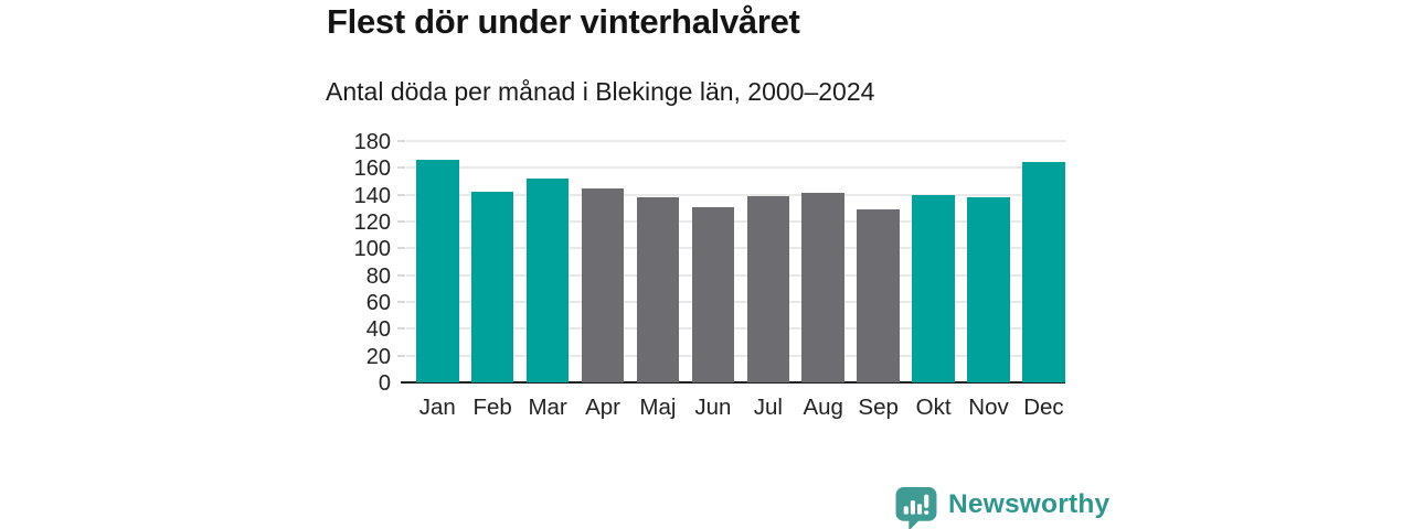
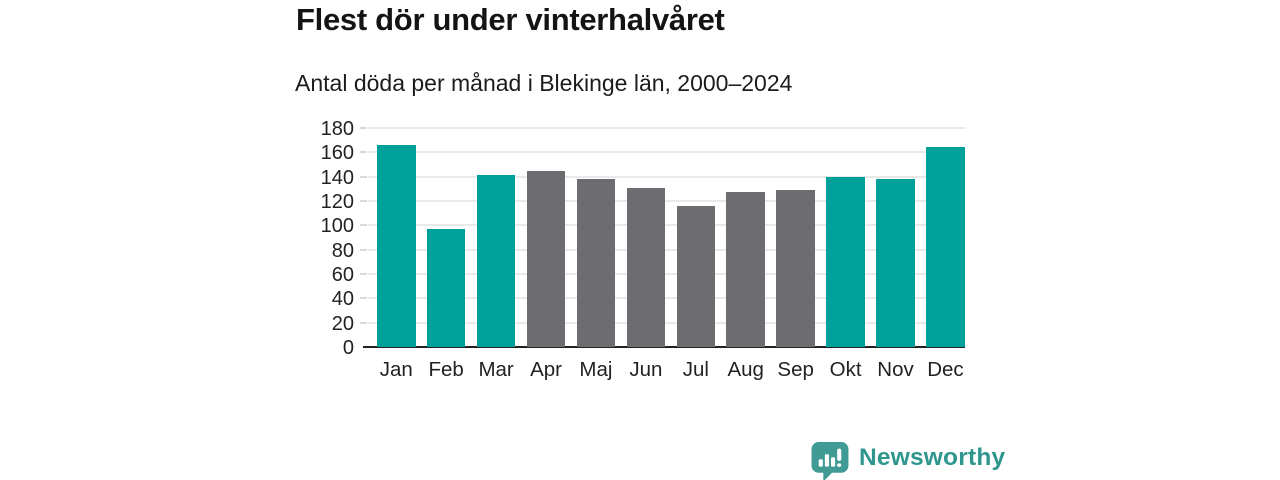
Feb: 142 -> 97
Mar: 152 -> 141
Jul: 139 -> 116
Aug: 141 -> 127
